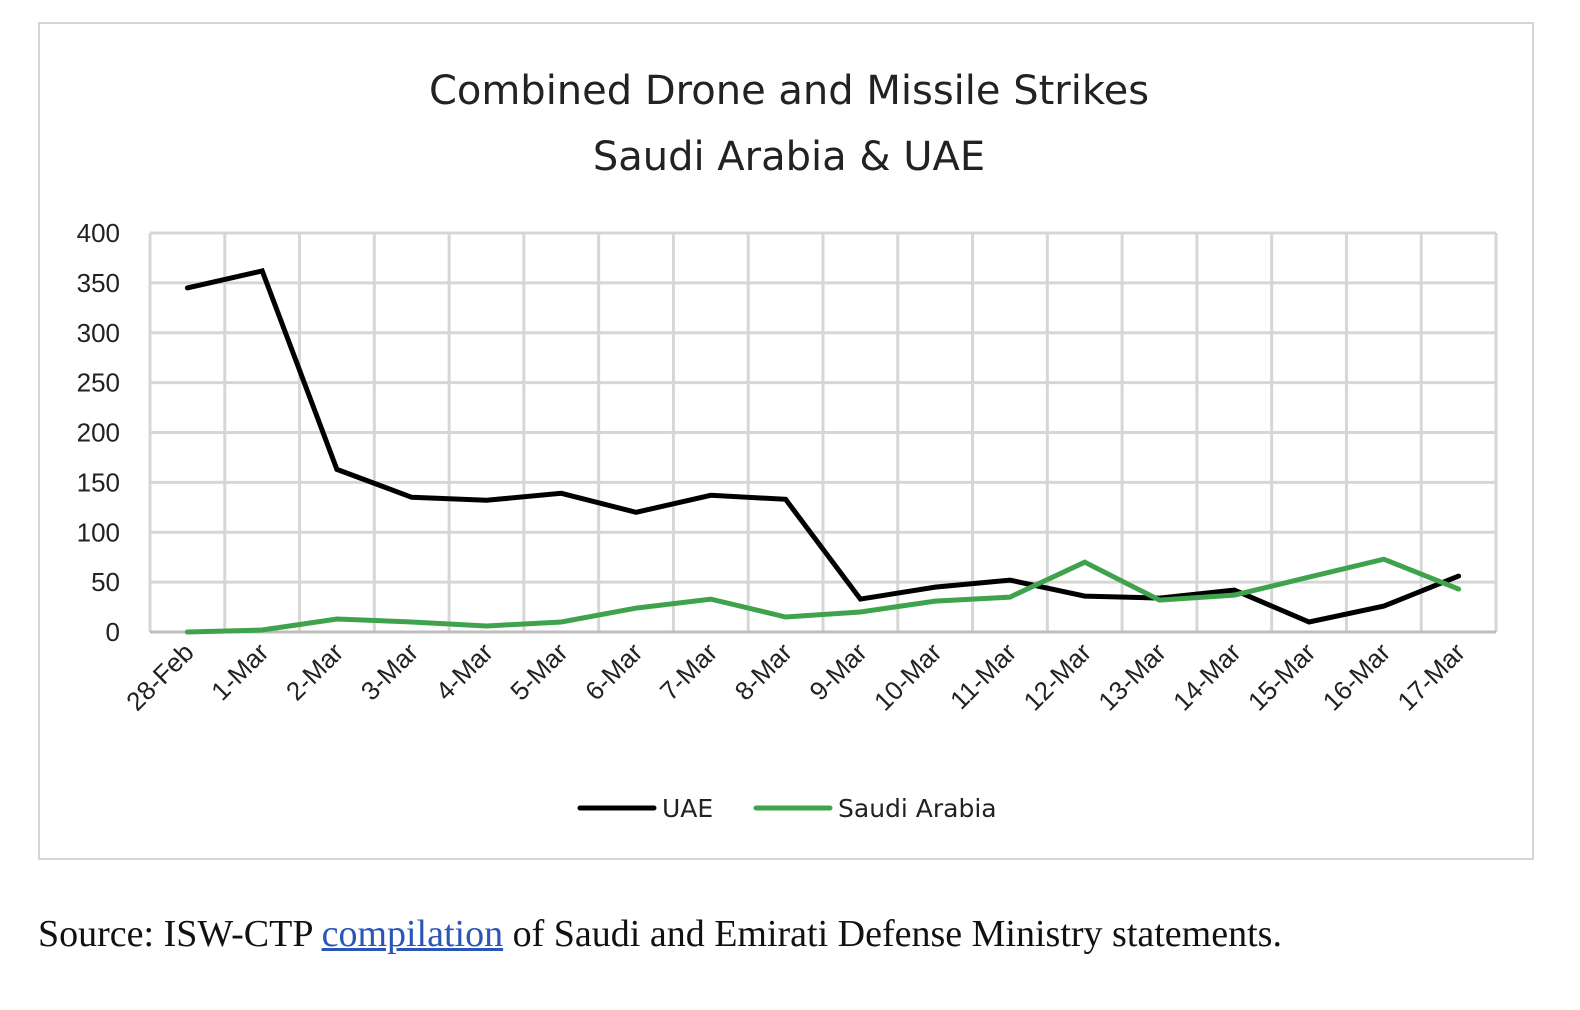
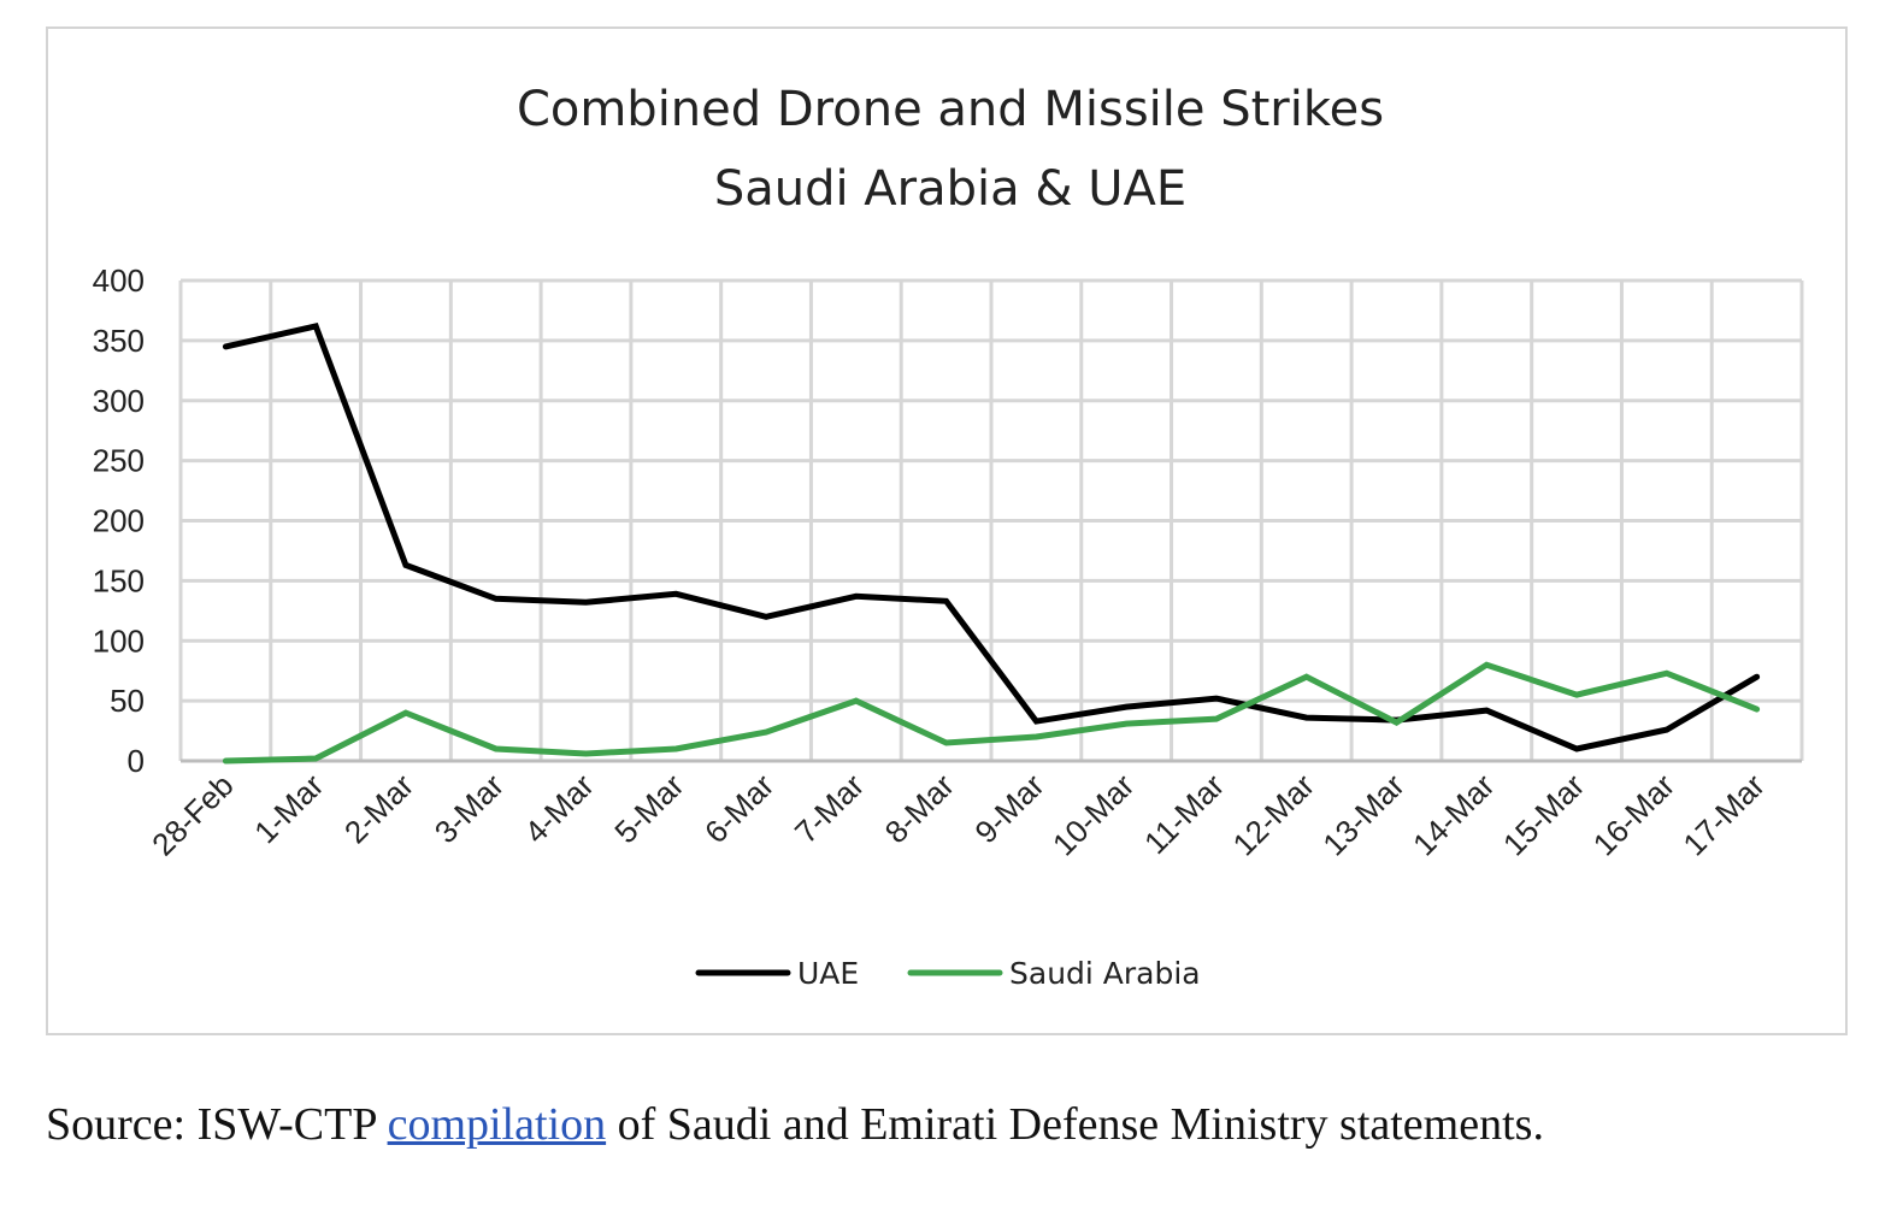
Saudi Arabia/2-Mar: 10 -> 40
Saudi Arabia/7-Mar: 30 -> 50
Saudi Arabia/14-Mar: 40 -> 80
UAE/17-Mar: 60 -> 70
